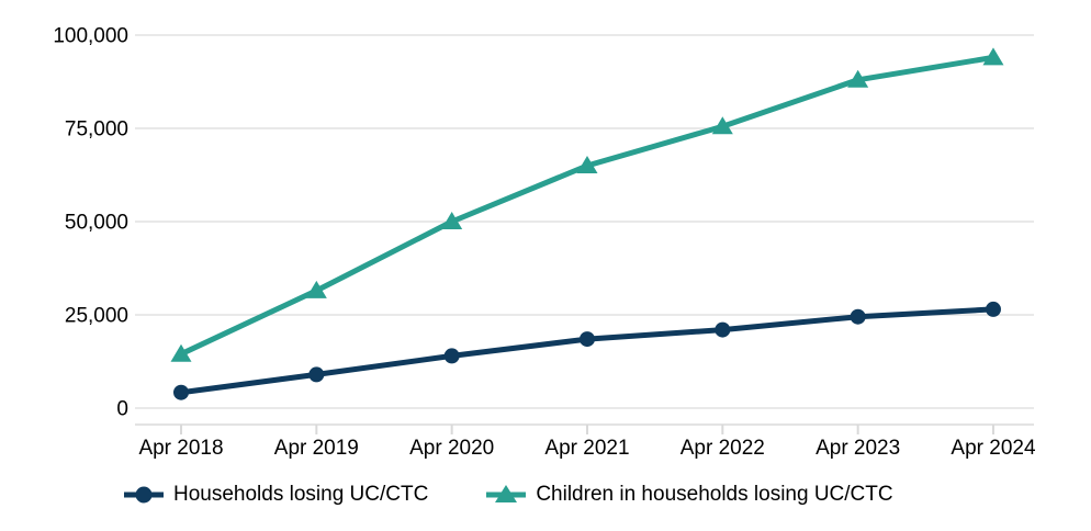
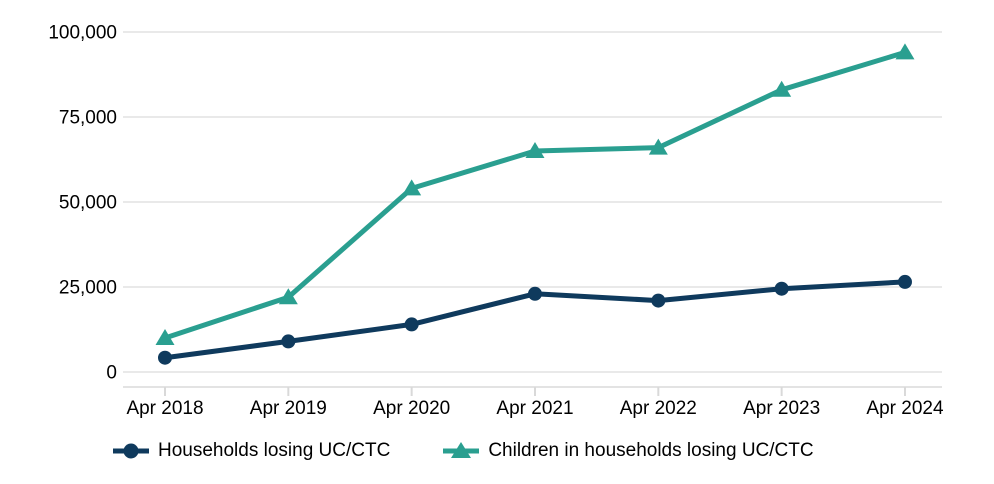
Children in households losing UC/CTC/Apr 2018: 14000 -> 10000
Children in households losing UC/CTC/Apr 2019: 32000 -> 22000
Children in households losing UC/CTC/Apr 2020: 50000 -> 54000
Households losing UC/CTC/Apr 2021: 18000 -> 23000
Children in households losing UC/CTC/Apr 2022: 76000 -> 66000
Children in households losing UC/CTC/Apr 2023: 88000 -> 83000
